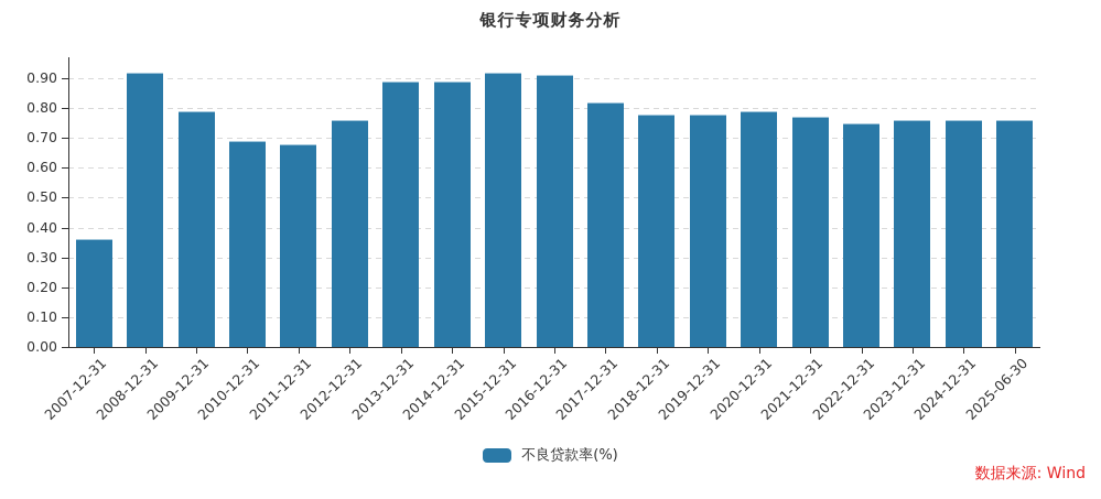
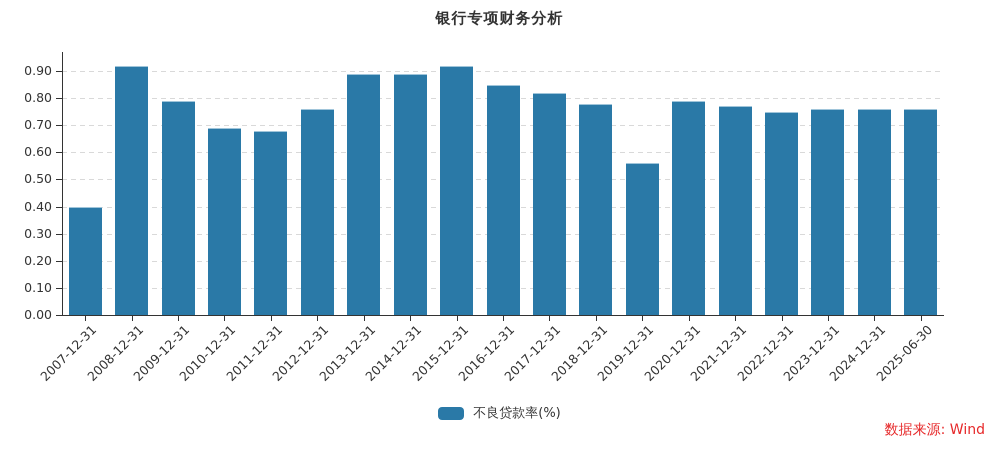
2007-12-31: 0.36 -> 0.40
2016-12-31: 0.91 -> 0.85
2019-12-31: 0.78 -> 0.56
